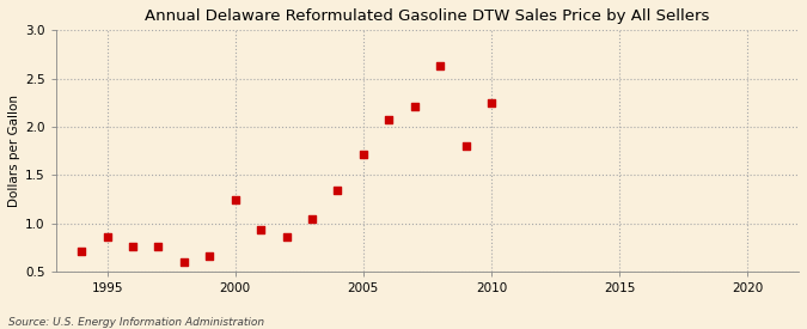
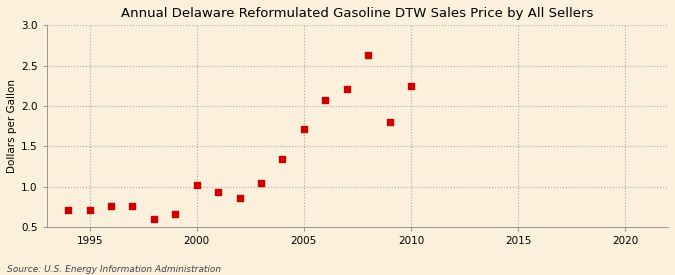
1995: 0.86 -> 0.71
2000: 1.24 -> 1.02
